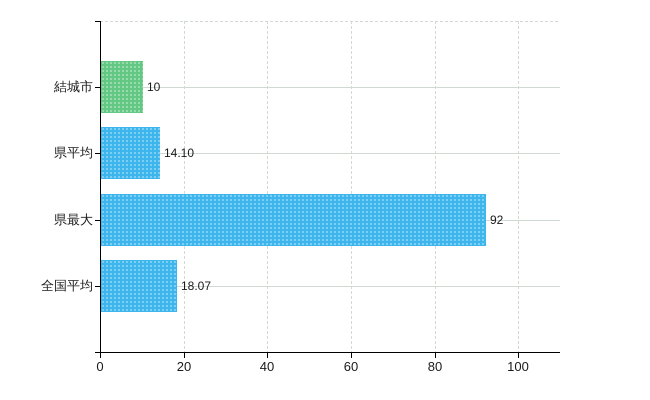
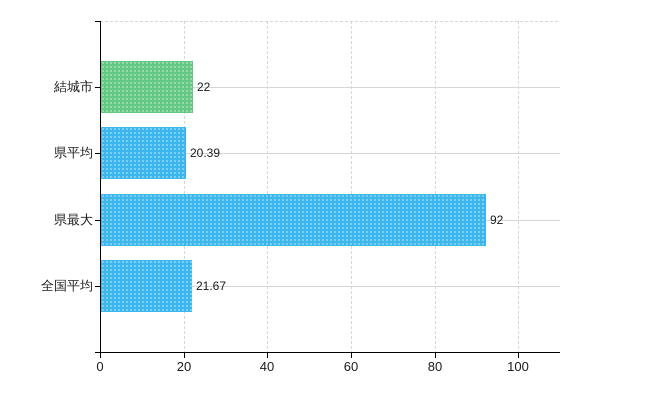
結城市: 10 -> 22
県平均: 14.10 -> 20.39
全国平均: 18.07 -> 21.67
